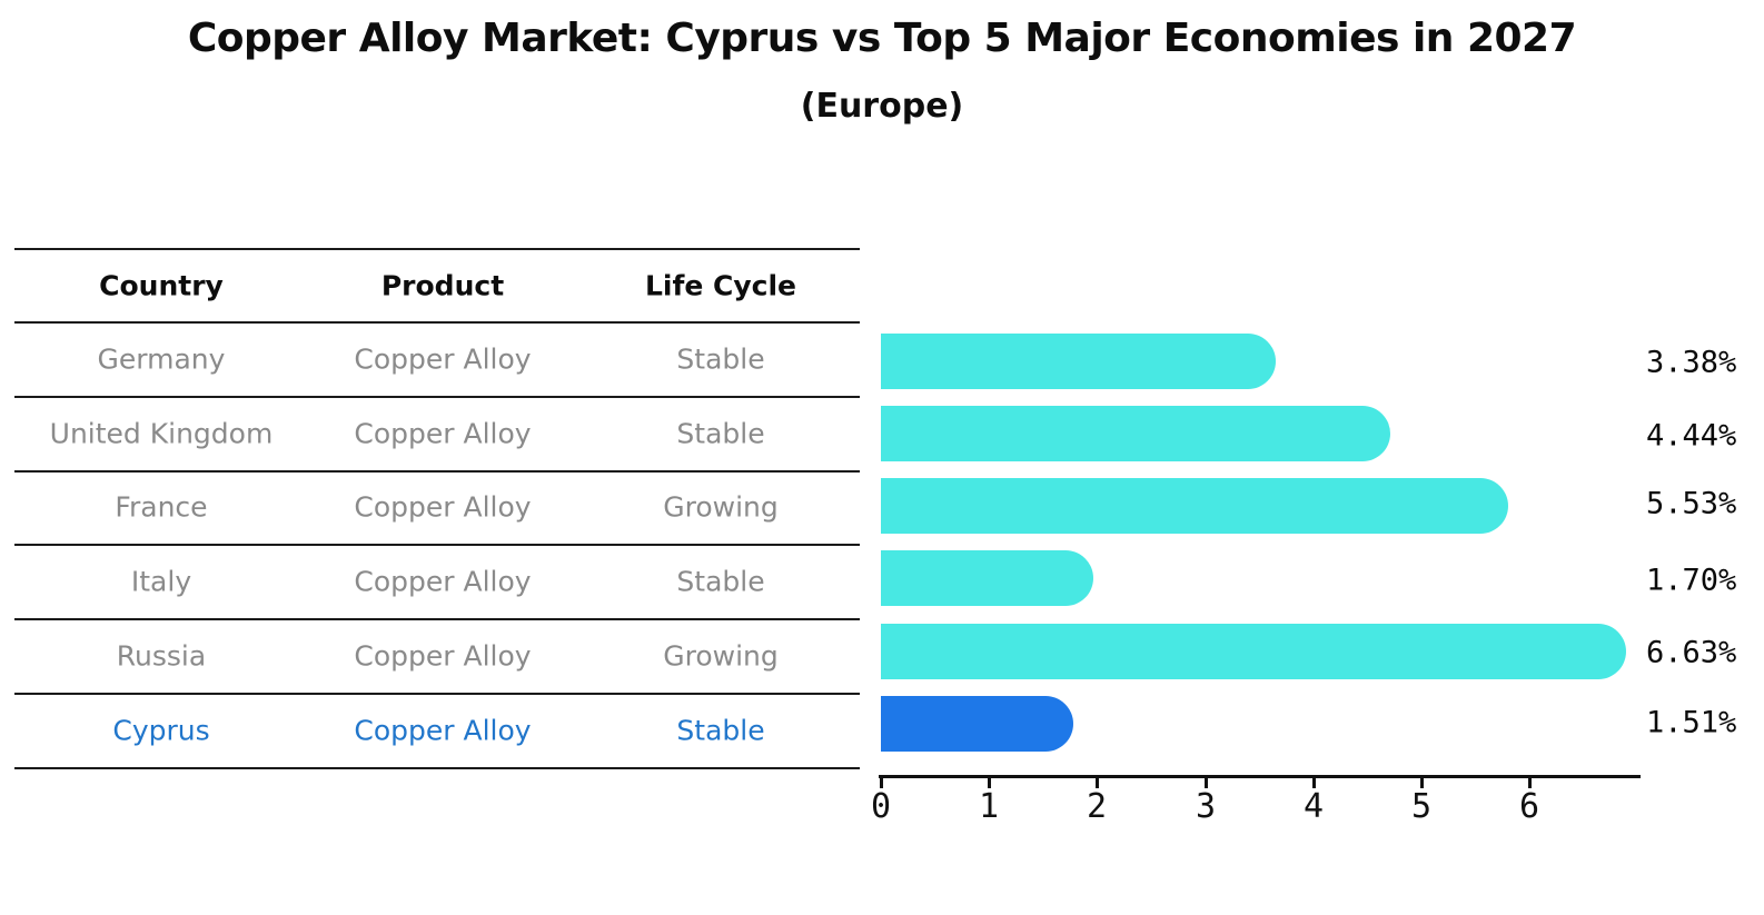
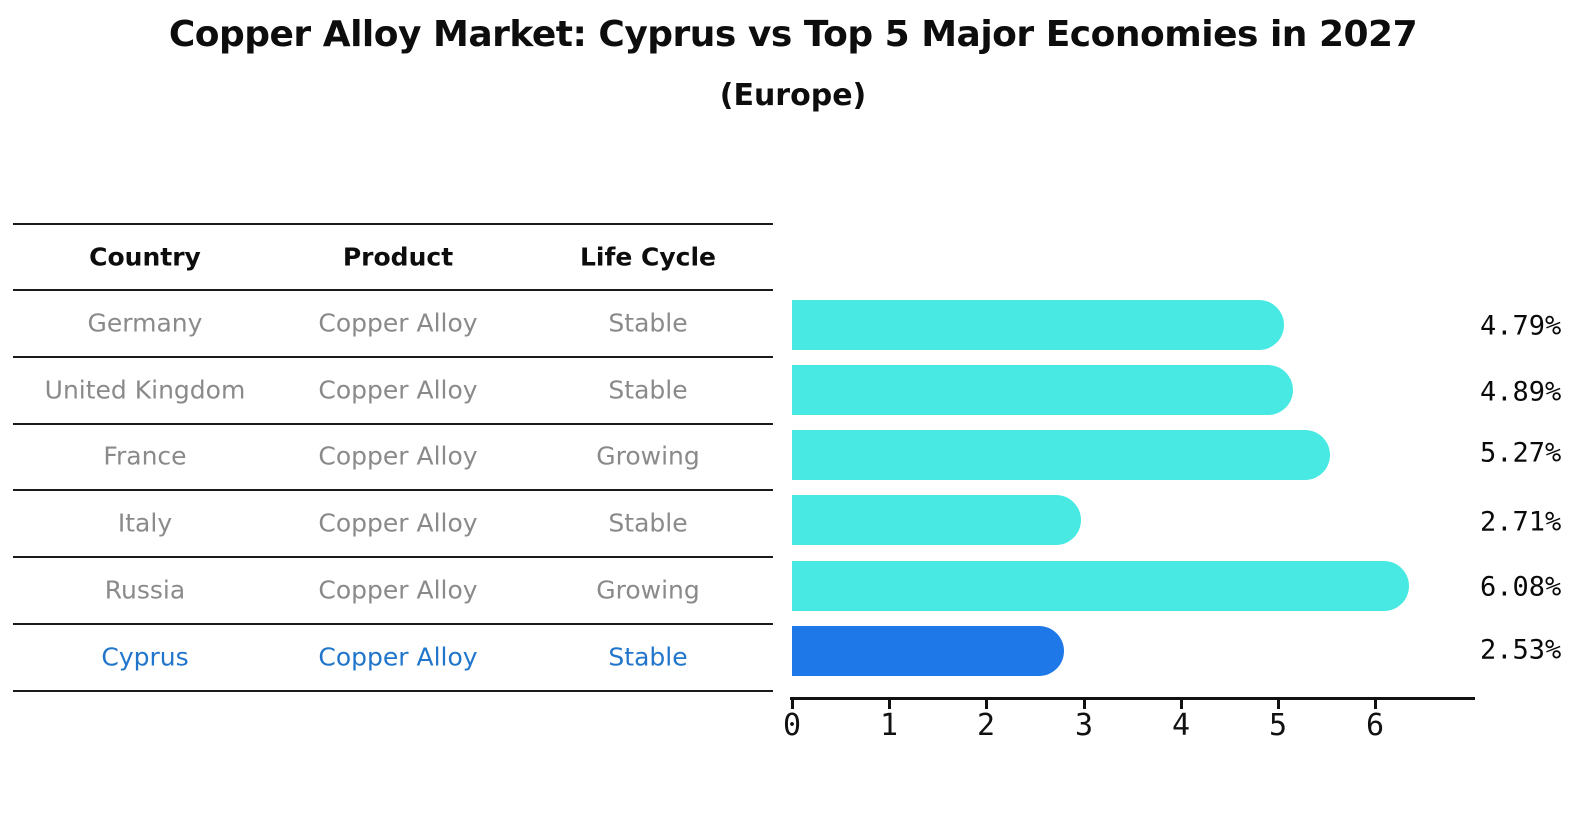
Germany: 3.38% -> 4.79%
United Kingdom: 4.44% -> 4.89%
France: 5.53% -> 5.27%
Italy: 1.70% -> 2.71%
Russia: 6.63% -> 6.08%
Cyprus: 1.51% -> 2.53%
